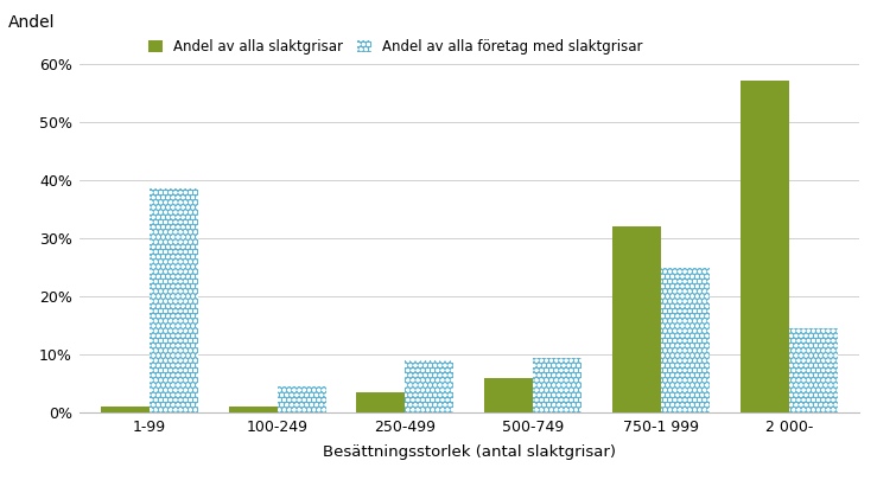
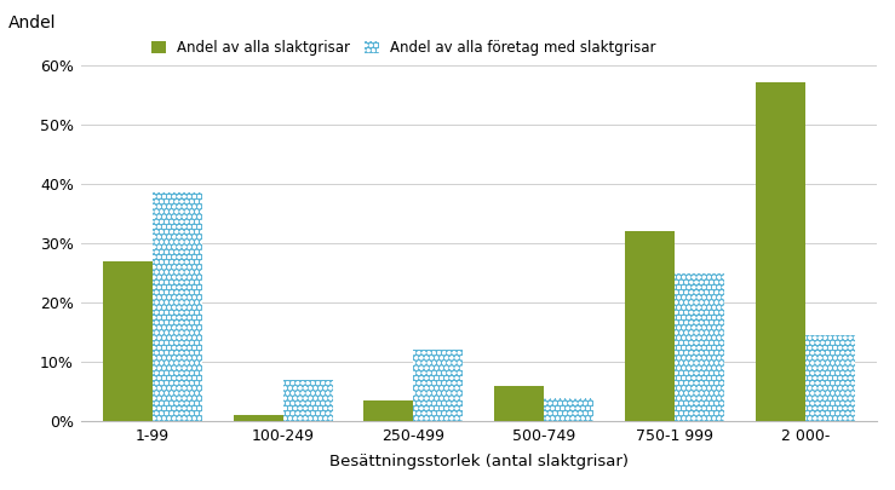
Andel av alla slaktgrisar/1-99: 1.0% -> 27.0%
Andel av alla företag med slaktgrisar/100-249: 4.5% -> 7.0%
Andel av alla företag med slaktgrisar/250-499: 9.0% -> 12.0%
Andel av alla företag med slaktgrisar/500-749: 9.5% -> 4.0%
